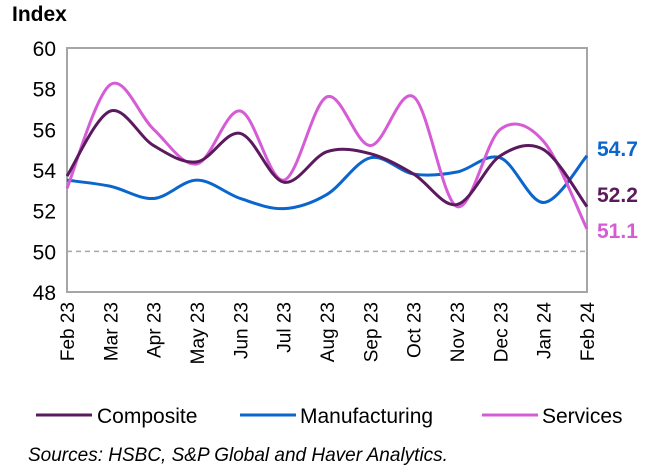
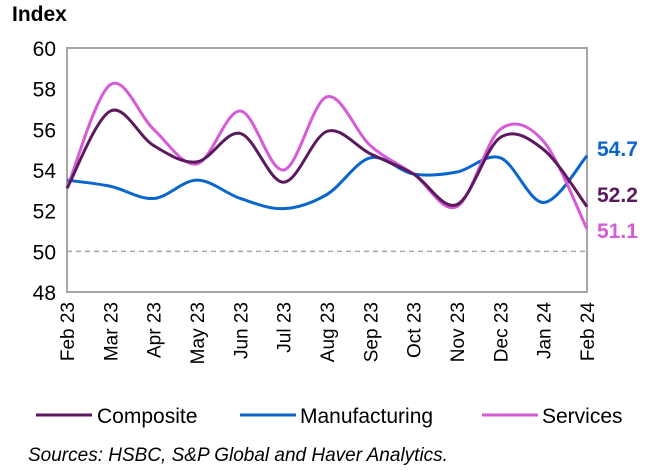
Composite/Feb 23: 53.7 -> 53.1
Services/Jul 23: 53.5 -> 54.0
Composite/Aug 23: 54.9 -> 55.9
Services/Oct 23: 57.6 -> 53.8
Composite/Dec 23: 54.7 -> 55.6
